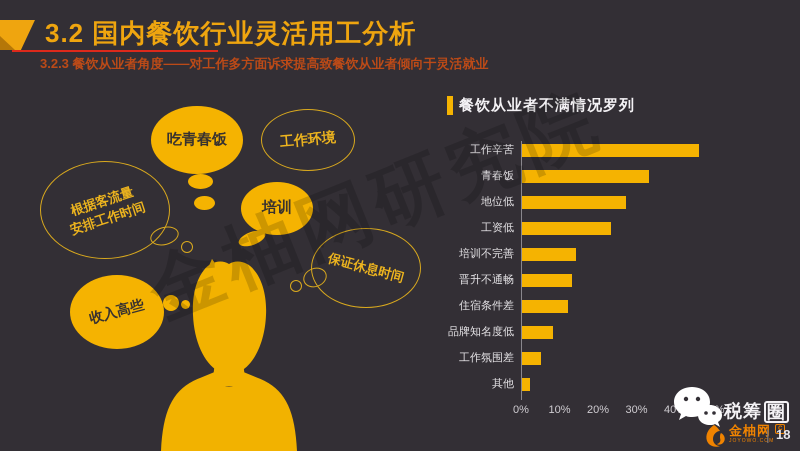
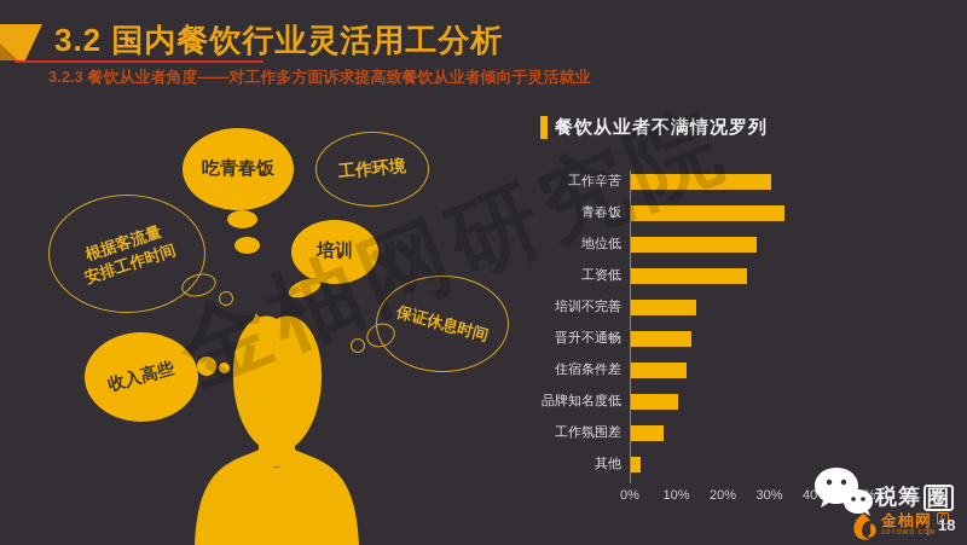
工作辛苦: 46% -> 30%
工资低: 23% -> 25%
品牌知名度低: 8% -> 10%
工作氛围差: 5% -> 7%
